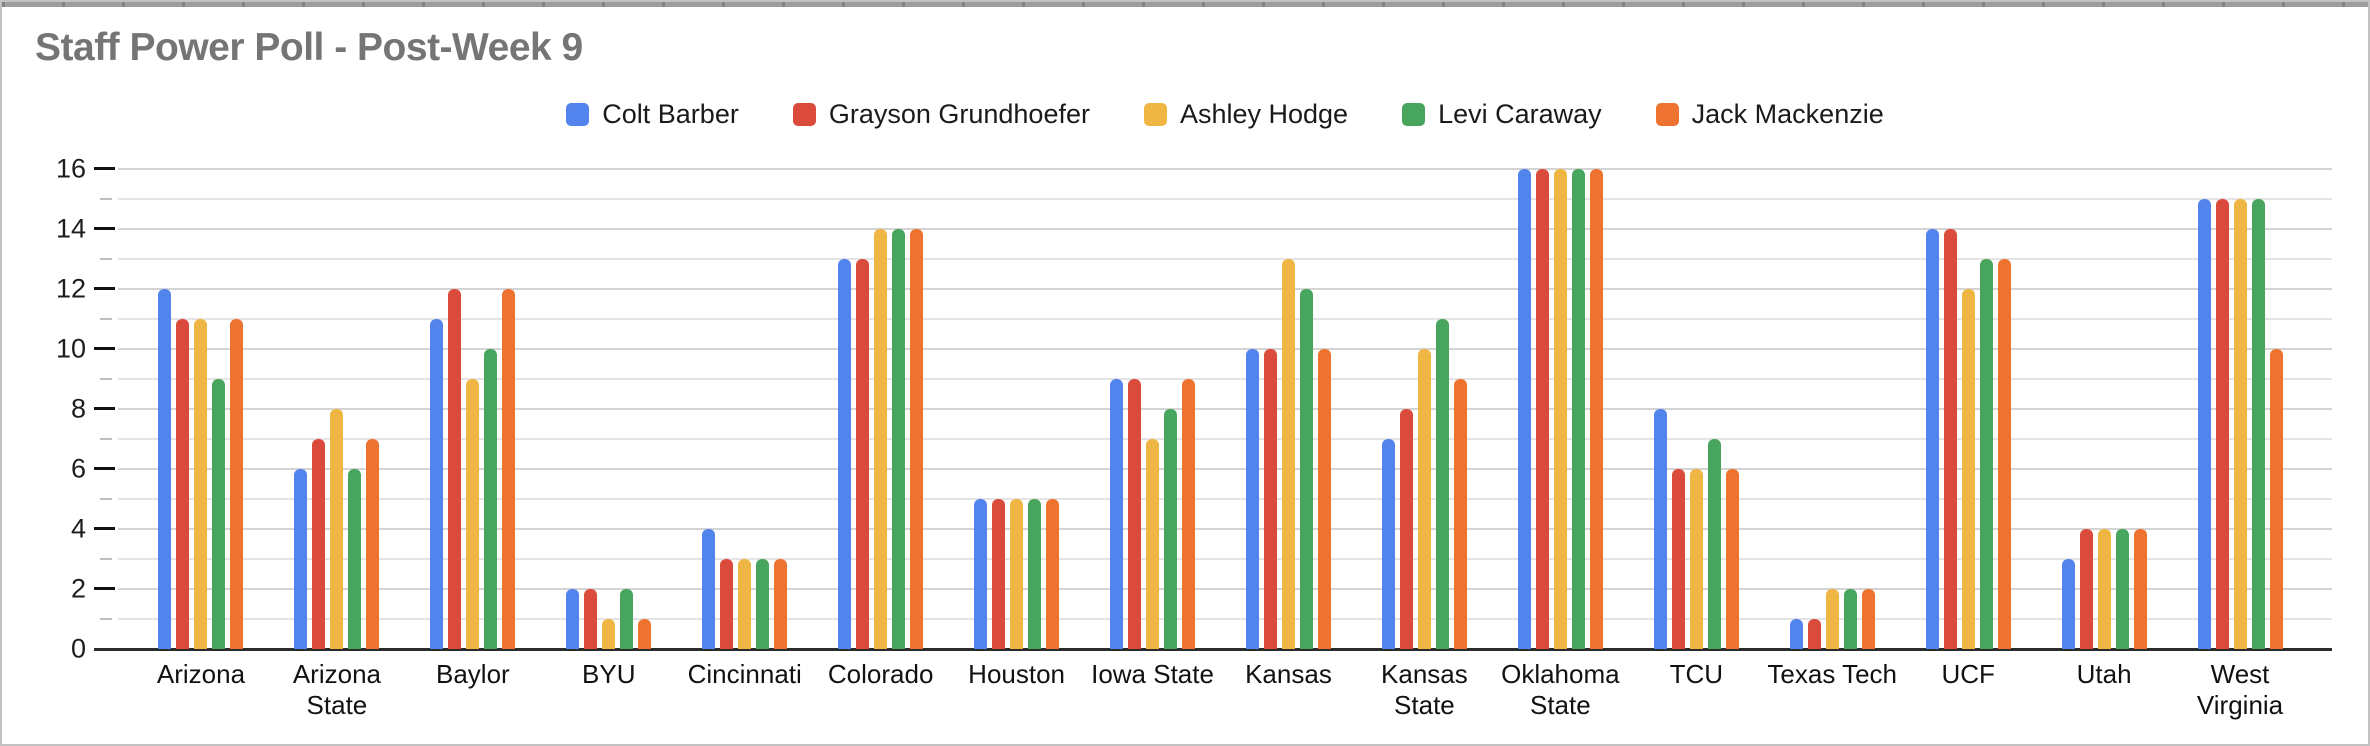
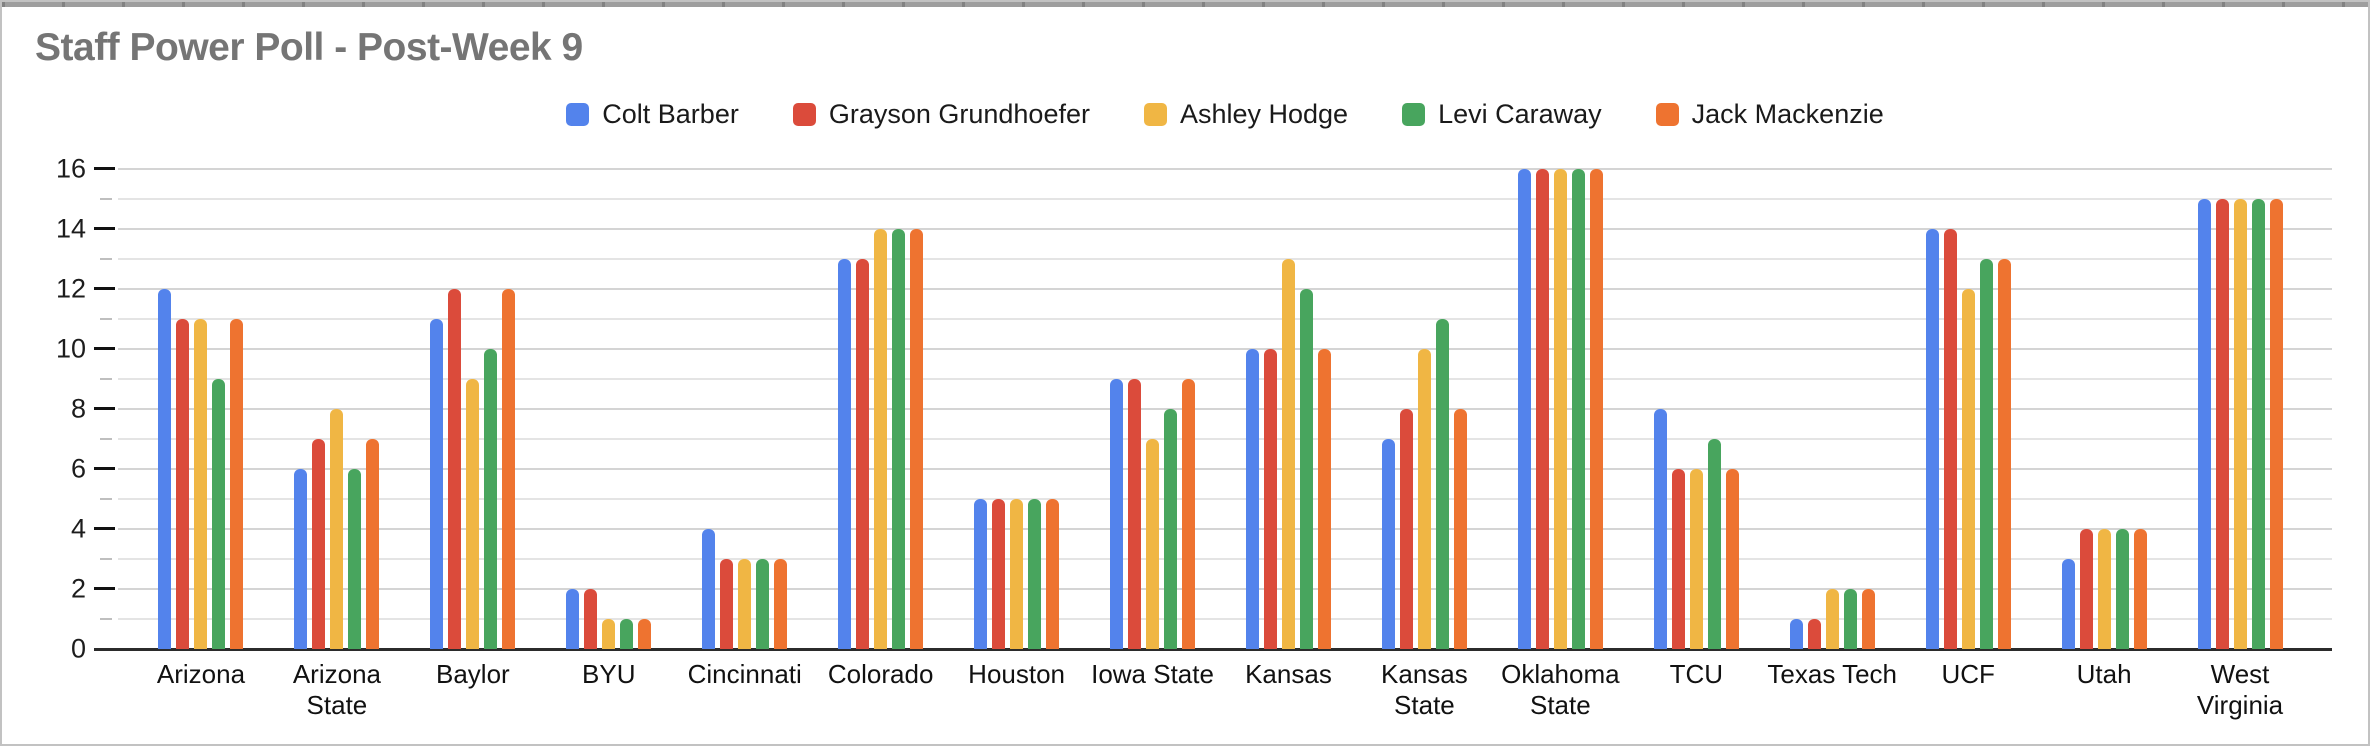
Levi Caraway/BYU: 2 -> 1
Jack Mackenzie/Kansas State: 9 -> 8
Jack Mackenzie/West Virginia: 10 -> 15
